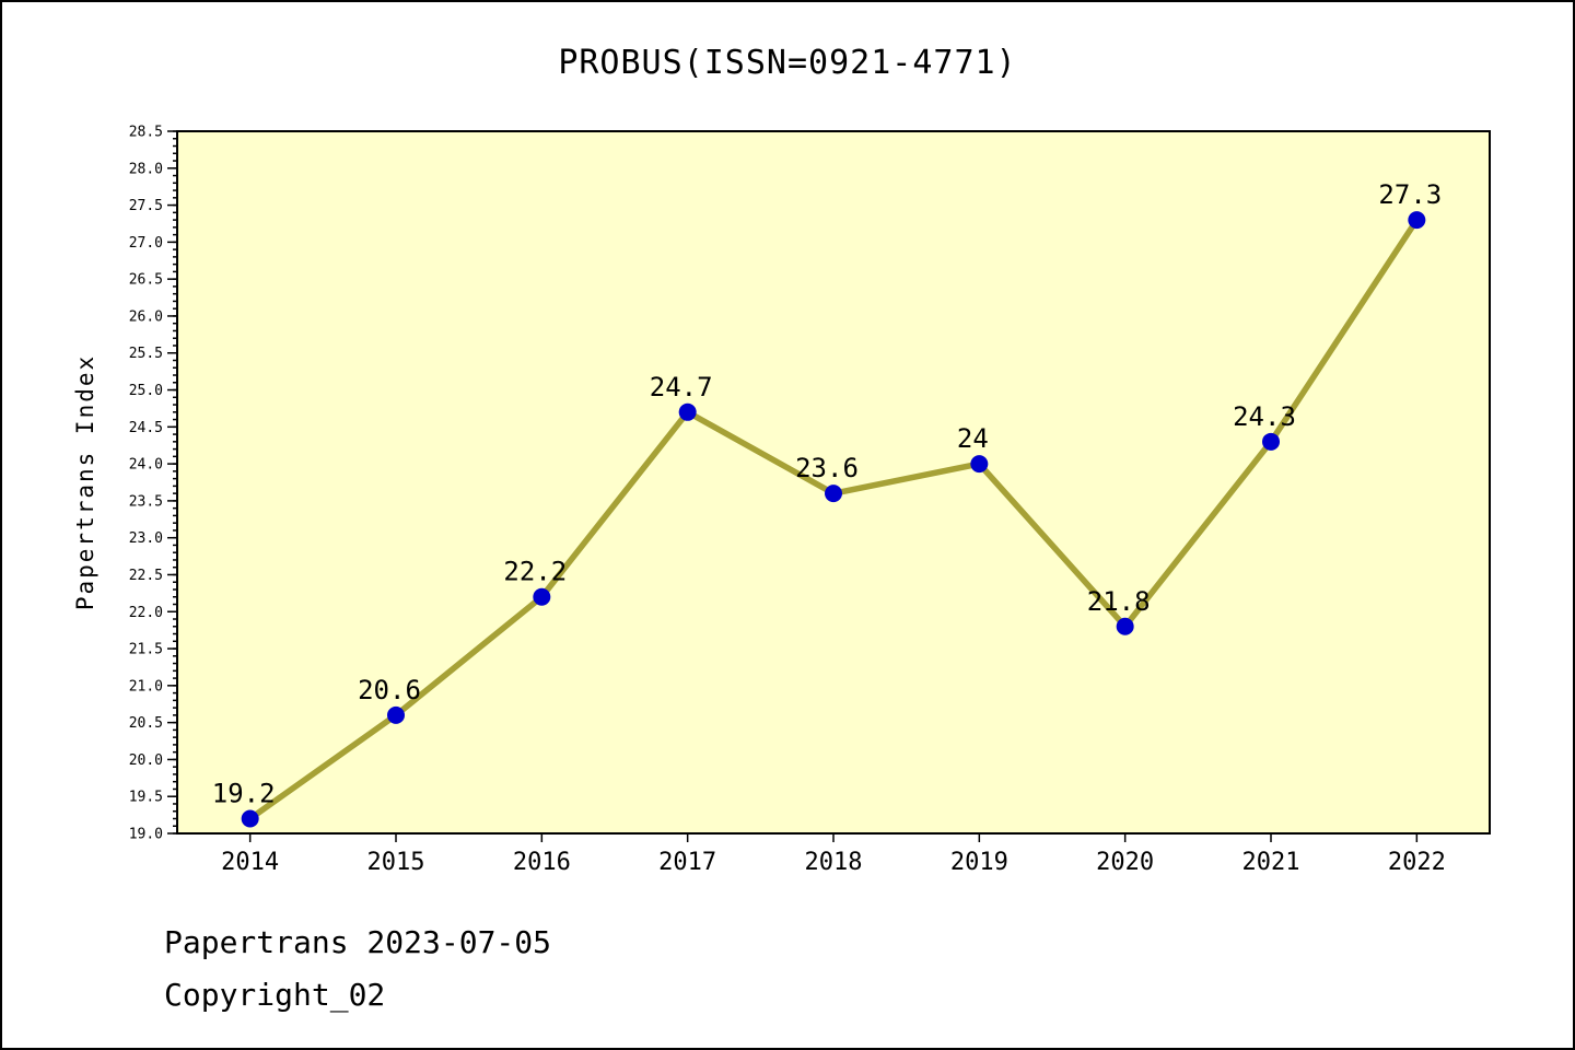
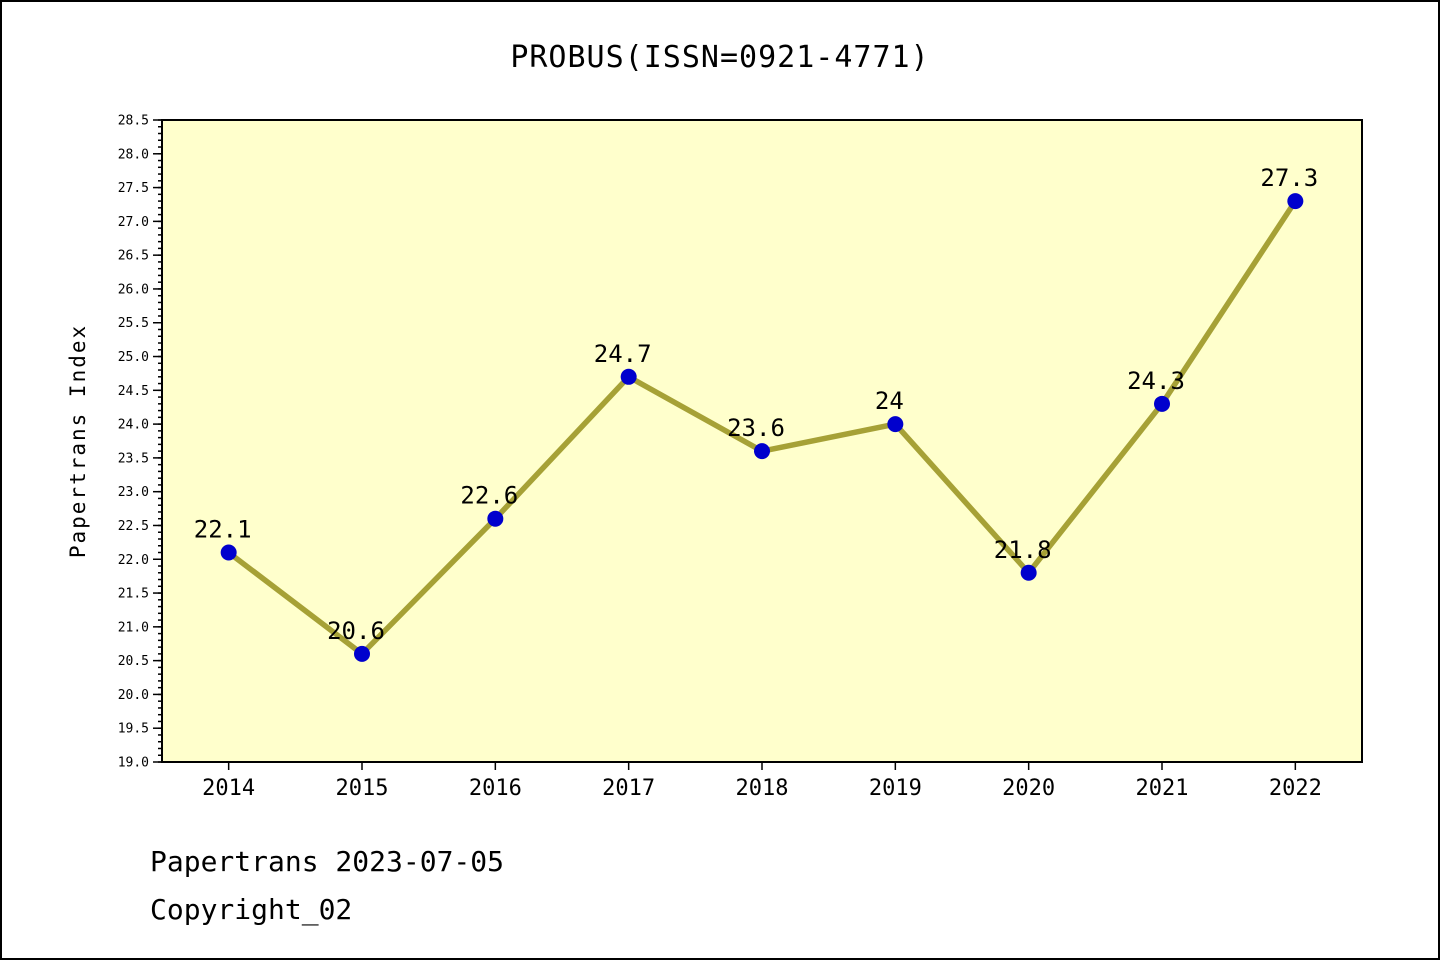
2014: 19.2 -> 22.1
2016: 22.2 -> 22.6
